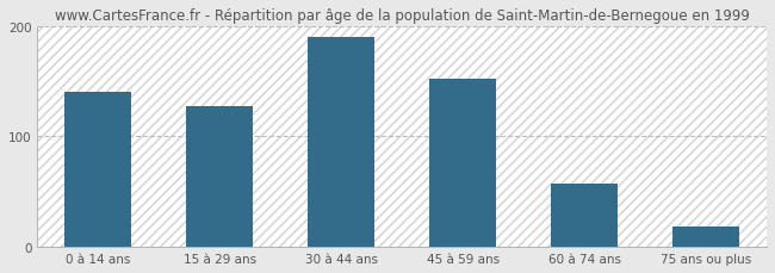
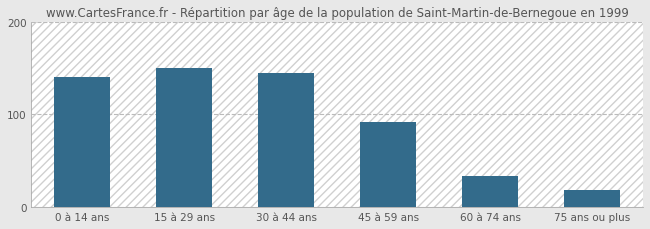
15 à 29 ans: 127 -> 150
30 à 44 ans: 190 -> 144
45 à 59 ans: 152 -> 92
60 à 74 ans: 57 -> 34
